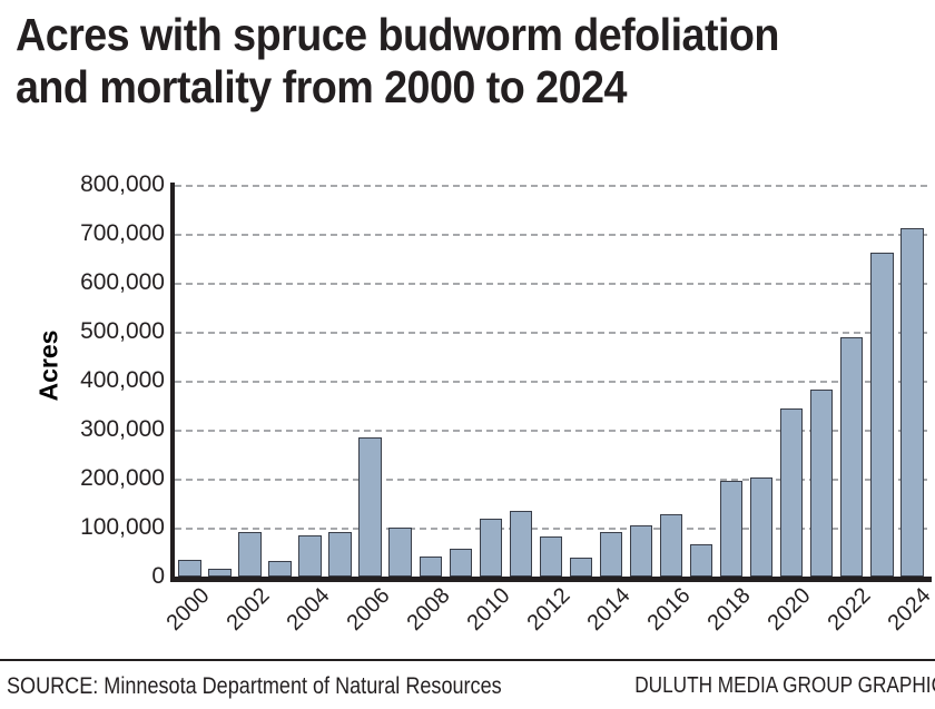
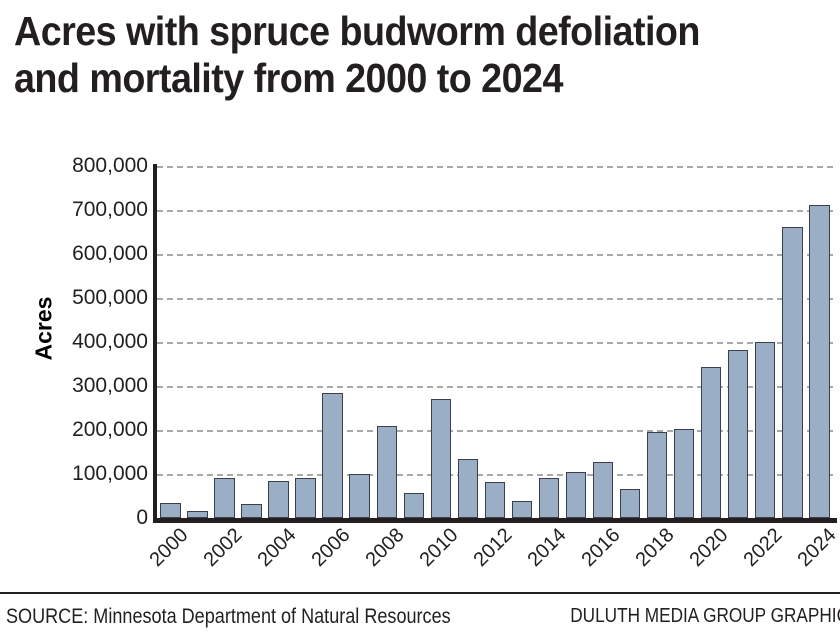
2008: 40000 -> 210000
2010: 120000 -> 270000
2022: 490000 -> 400000
